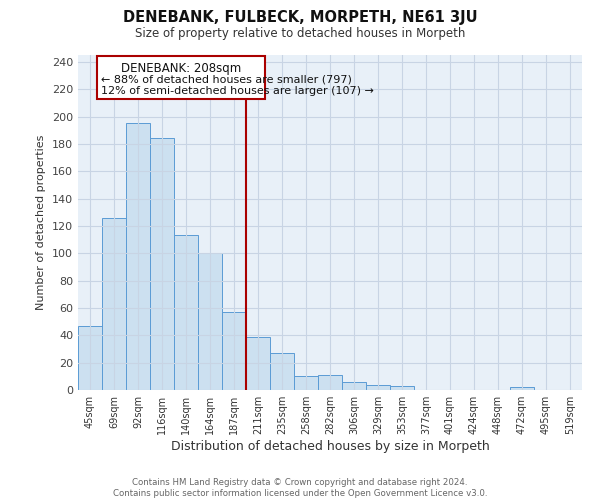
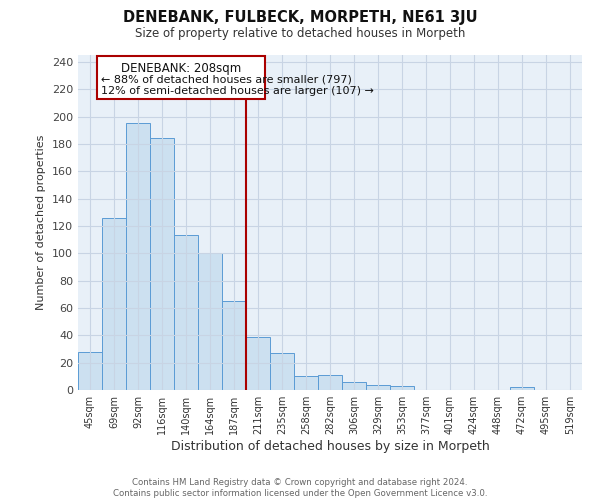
45sqm: 47 -> 28
187sqm: 57 -> 65
